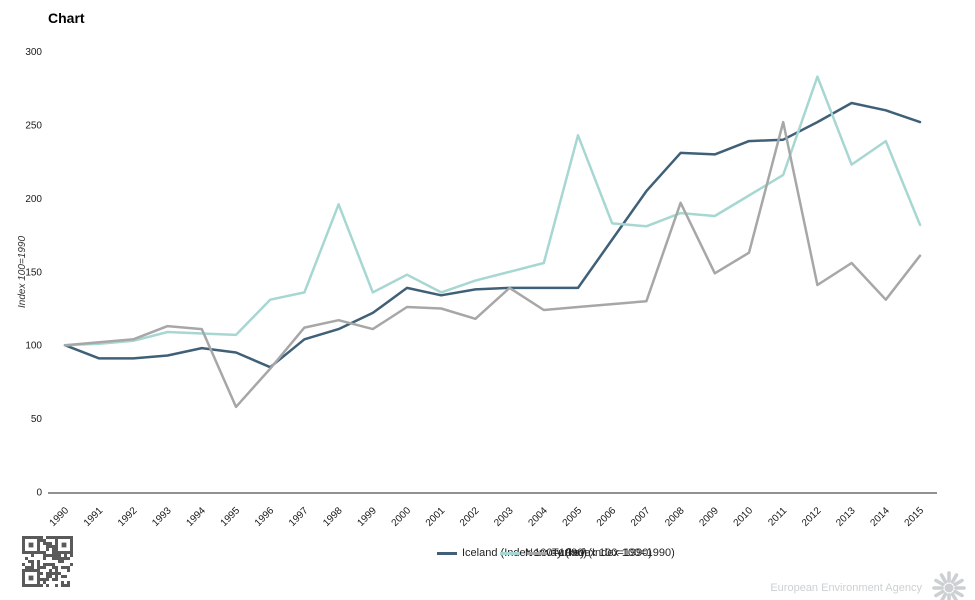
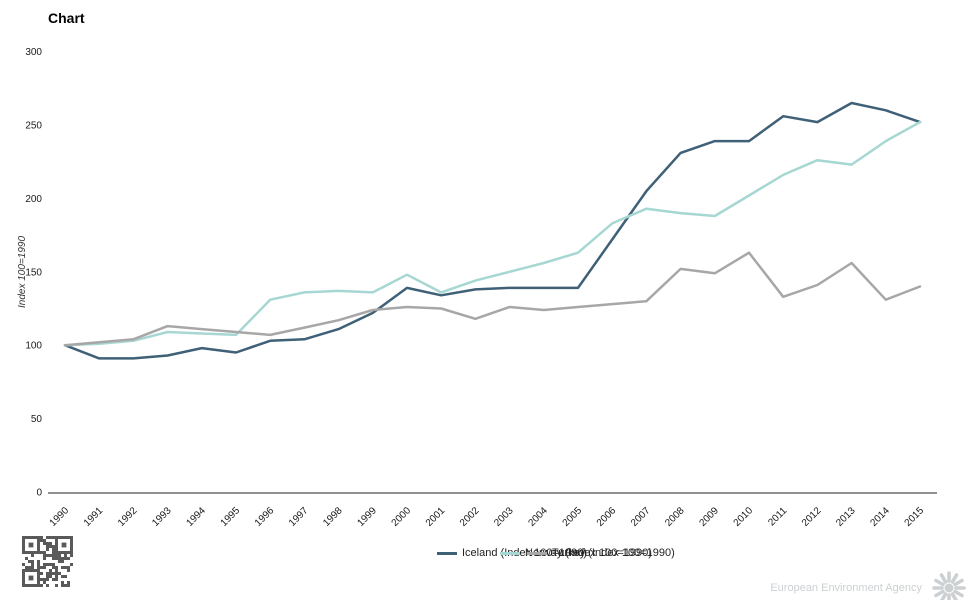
Turkey (Index 100=1990)/1995: 58 -> 109
Iceland (Index 100=1990)/1996: 85 -> 103
Turkey (Index 100=1990)/1996: 84 -> 107
Norway (Index 100=1990)/1998: 196 -> 137
Turkey (Index 100=1990)/1999: 111 -> 124
Turkey (Index 100=1990)/2003: 139 -> 126
Norway (Index 100=1990)/2005: 243 -> 163
Norway (Index 100=1990)/2007: 181 -> 193
Turkey (Index 100=1990)/2008: 197 -> 152
Iceland (Index 100=1990)/2009: 230 -> 239
Iceland (Index 100=1990)/2011: 240 -> 256
Turkey (Index 100=1990)/2011: 252 -> 133
Norway (Index 100=1990)/2012: 283 -> 226
Norway (Index 100=1990)/2015: 182 -> 252
Turkey (Index 100=1990)/2015: 161 -> 140
